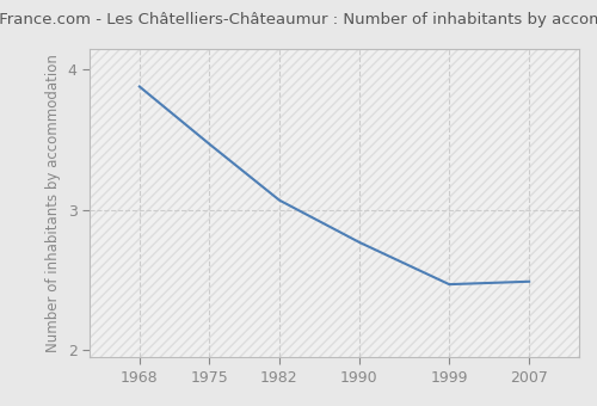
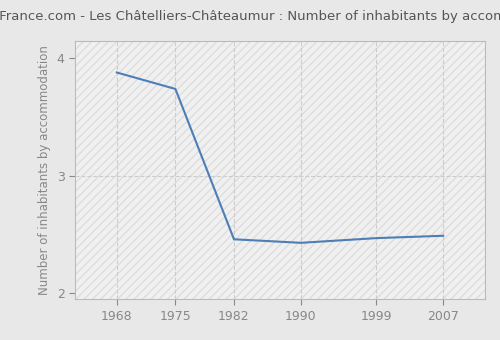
1975: 3.47 -> 3.74
1982: 3.07 -> 2.46
1990: 2.77 -> 2.43
